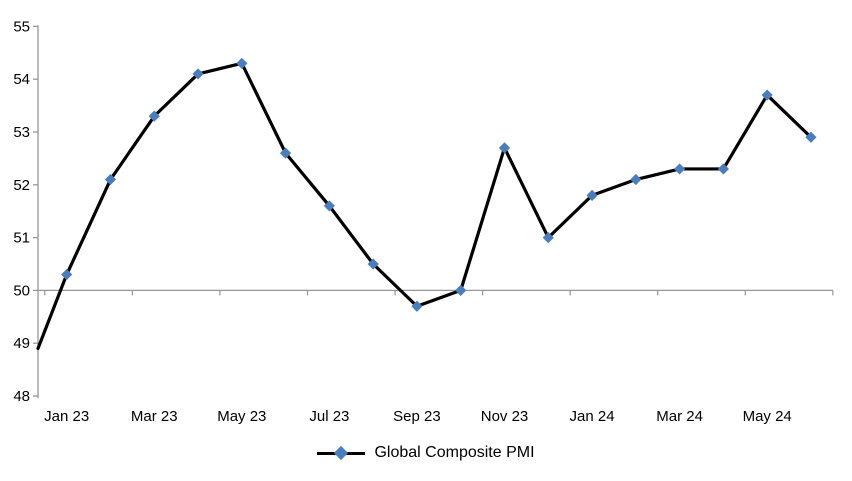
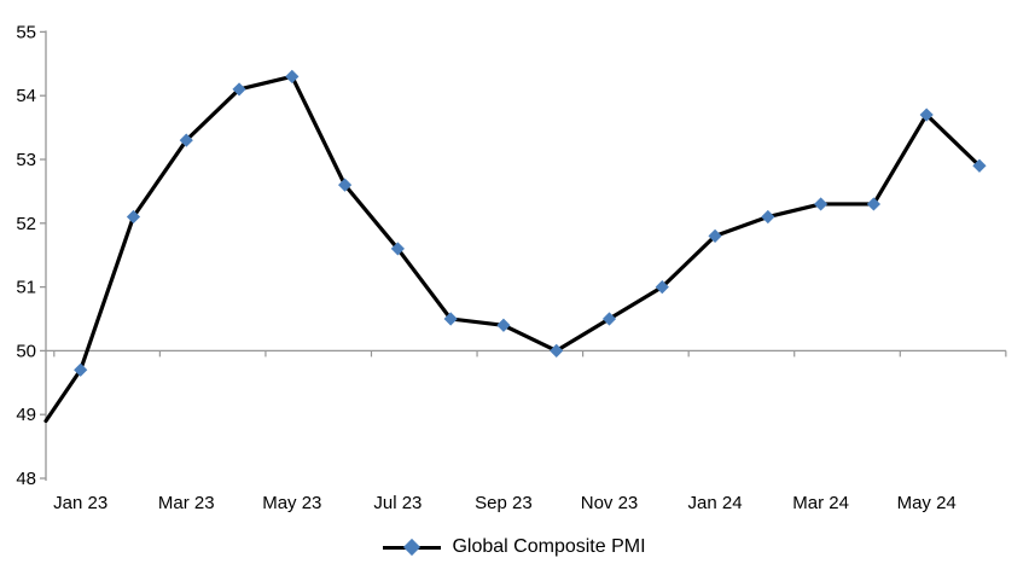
Jan 23: 50.3 -> 49.7
Sep 23: 49.7 -> 50.4
Nov 23: 52.7 -> 50.5
